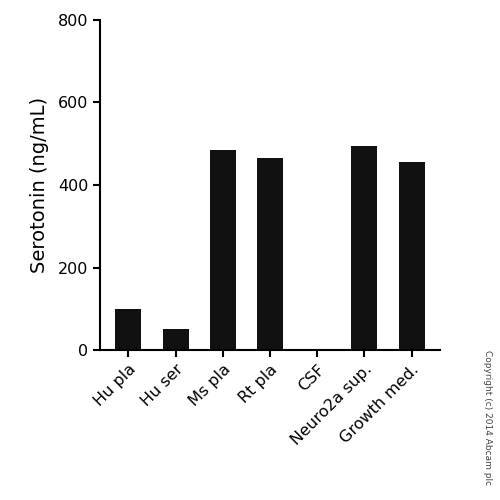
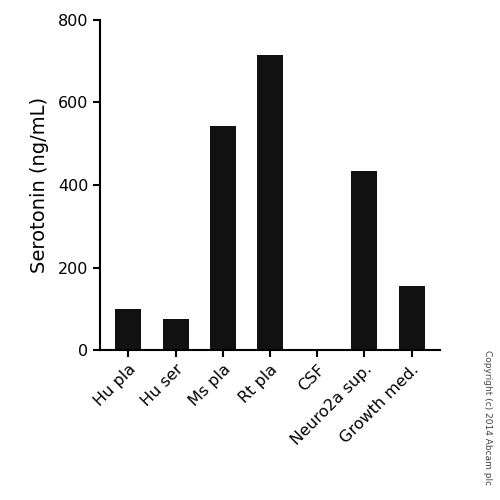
Hu ser: 50 -> 75
Ms pla: 485 -> 543
Rt pla: 465 -> 715
Neuro2a sup.: 495 -> 435
Growth med.: 455 -> 155
